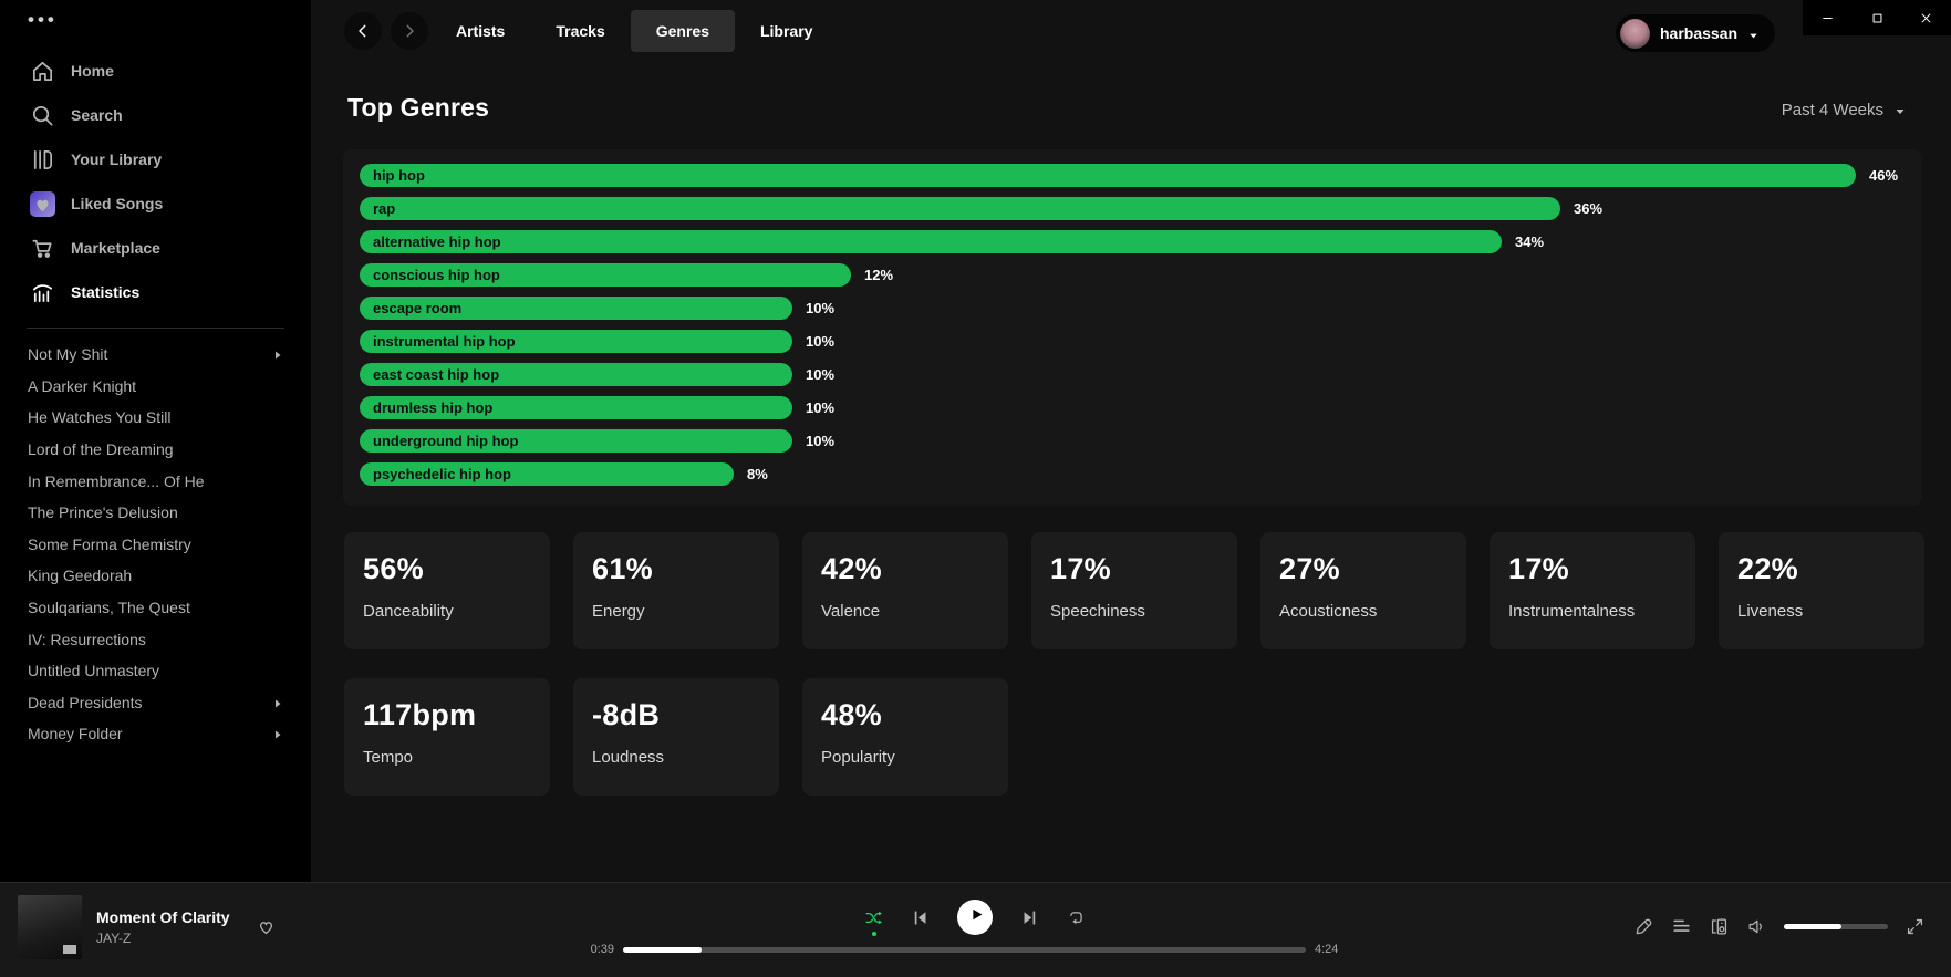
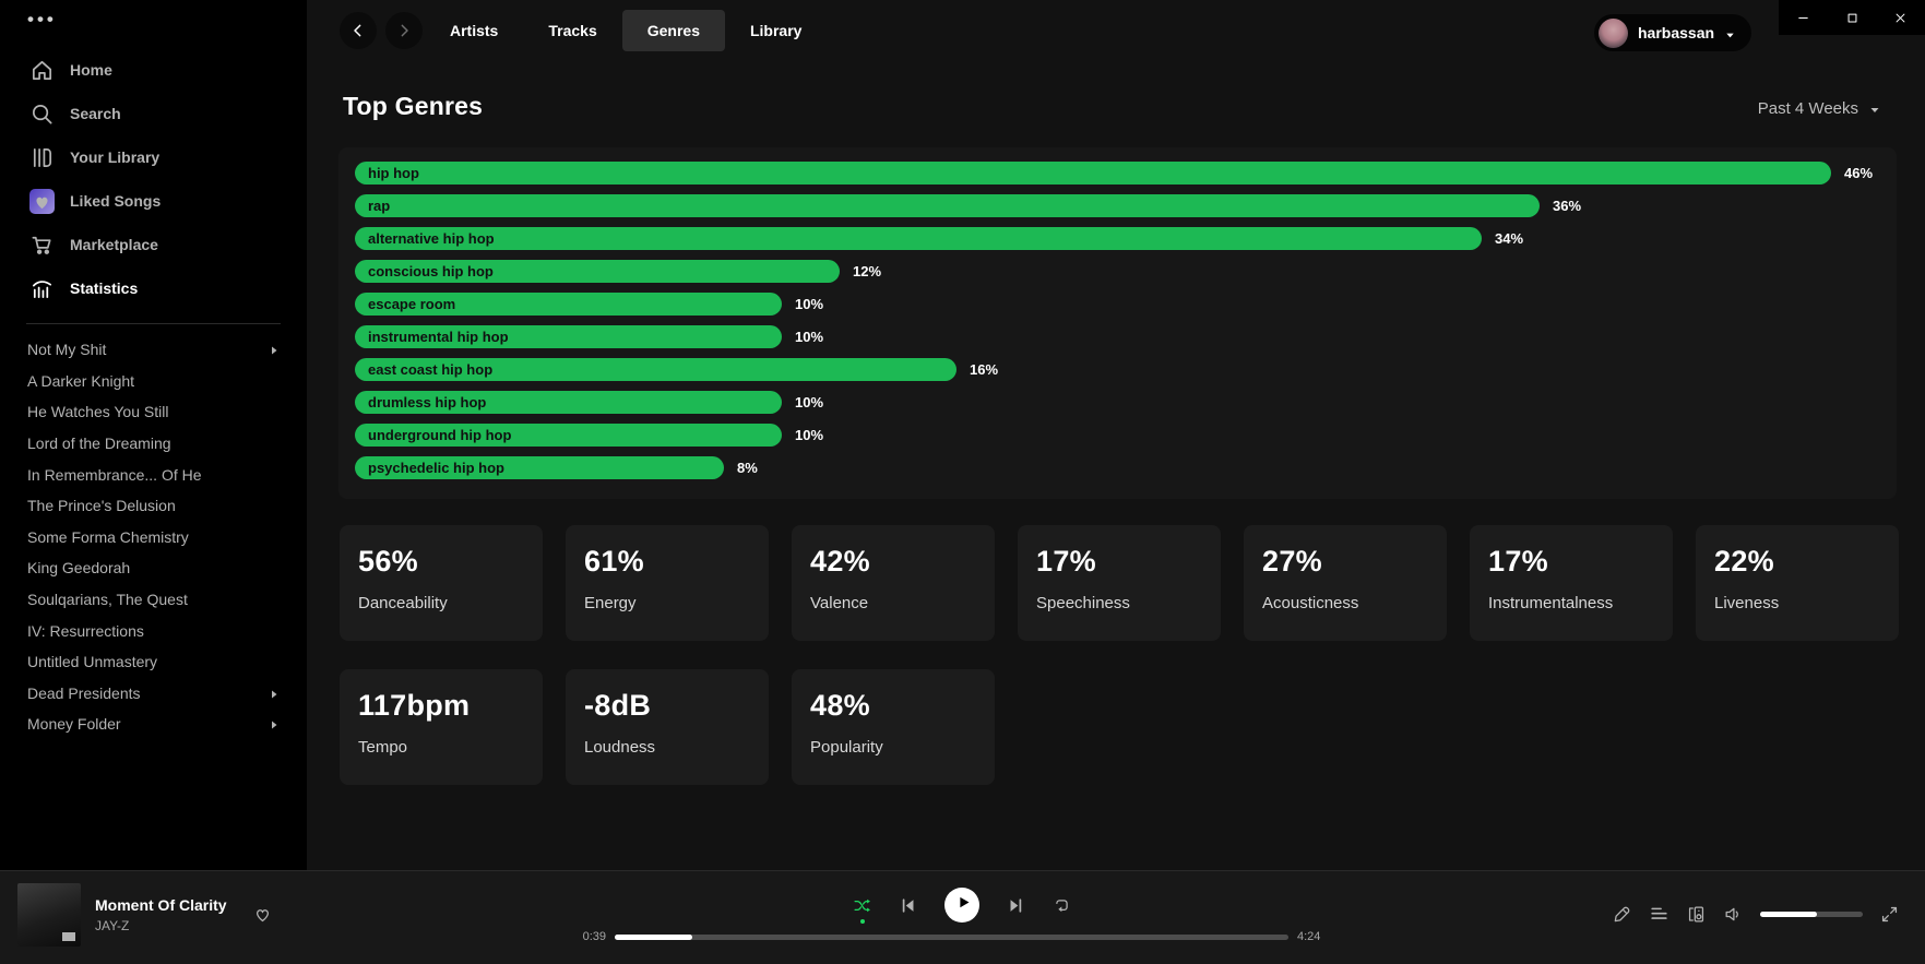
east coast hip hop: 10% -> 16%
